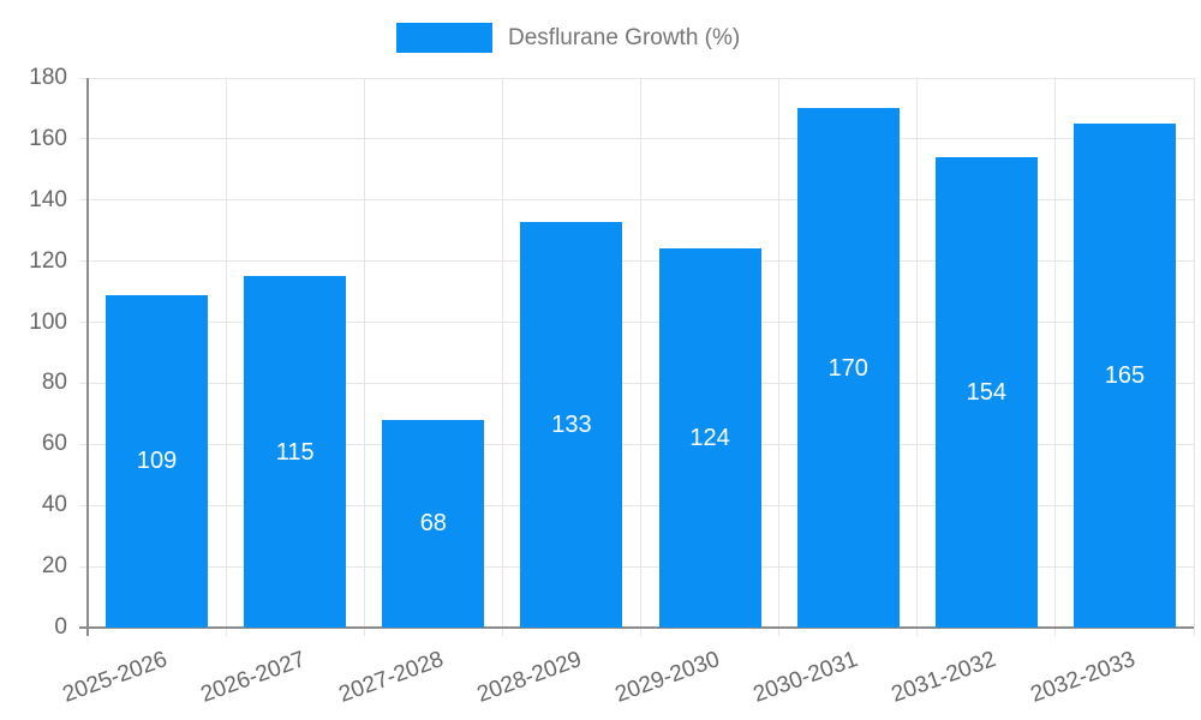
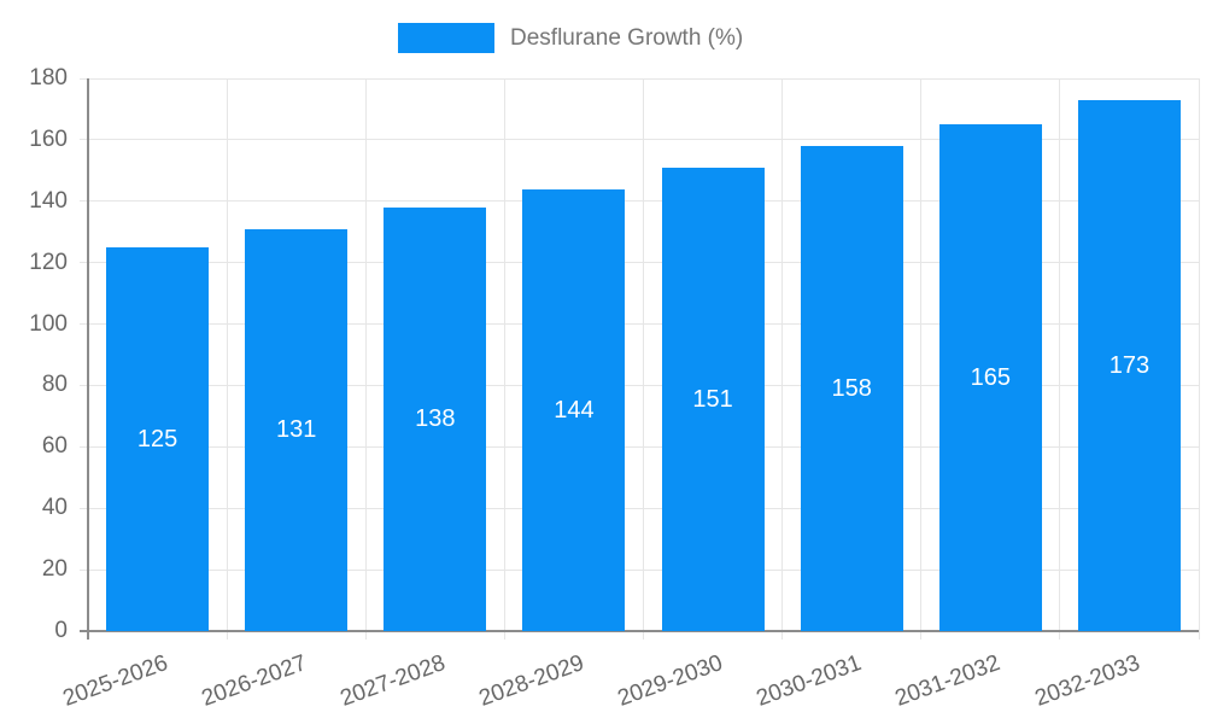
2025-2026: 109 -> 125
2026-2027: 115 -> 131
2027-2028: 68 -> 138
2028-2029: 133 -> 144
2029-2030: 124 -> 151
2030-2031: 170 -> 158
2031-2032: 154 -> 165
2032-2033: 165 -> 173
